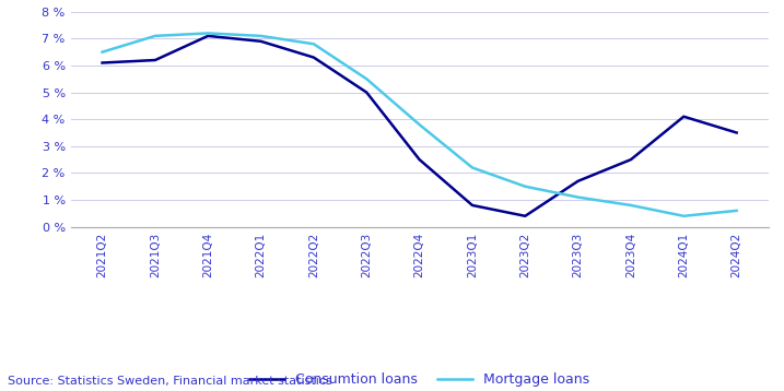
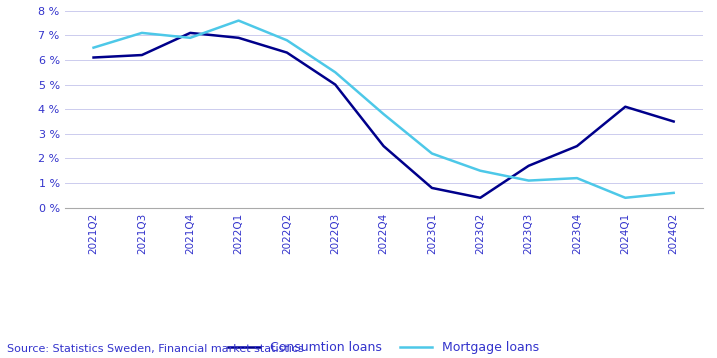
Mortgage loans/2021Q4: 7.2 % -> 6.9 %
Mortgage loans/2022Q1: 7.1 % -> 7.6 %
Mortgage loans/2023Q4: 0.8 % -> 1.2 %
